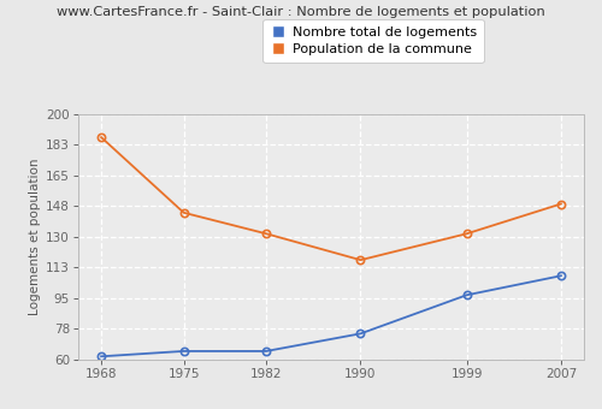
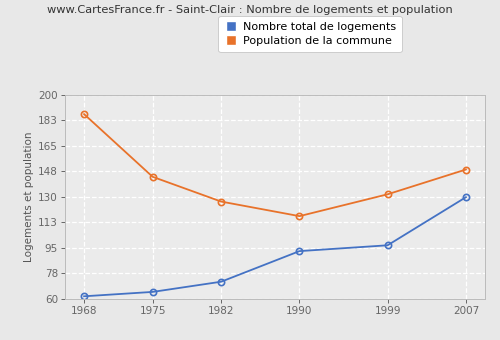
Nombre total de logements/1982: 65 -> 72
Population de la commune/1982: 132 -> 127
Nombre total de logements/1990: 75 -> 93
Nombre total de logements/2007: 108 -> 130
